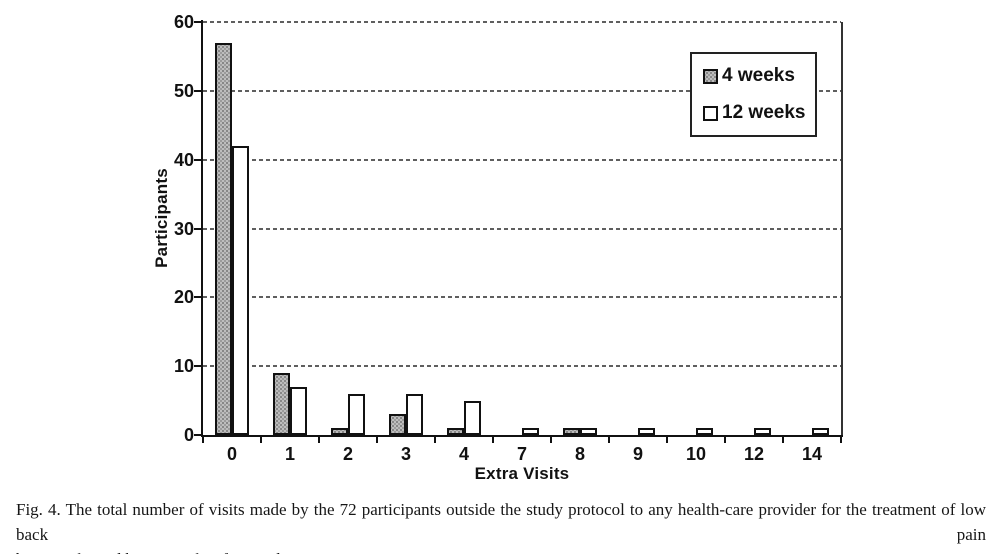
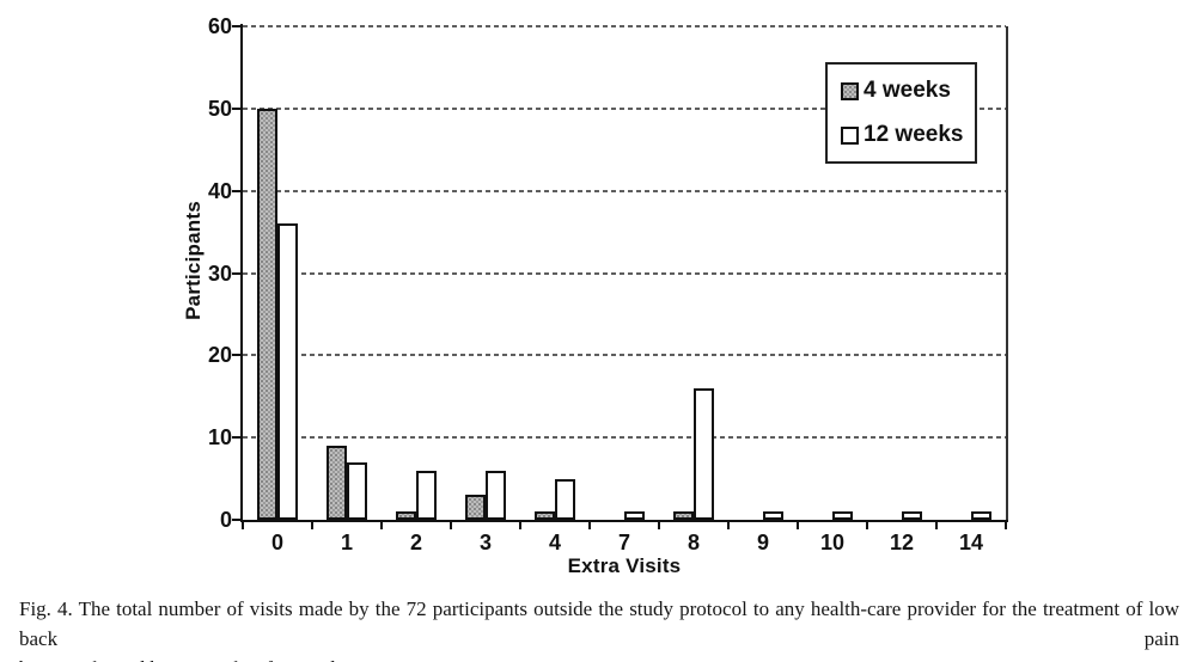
4 weeks/0: 57 -> 50
12 weeks/0: 42 -> 36
12 weeks/8: 1 -> 16
